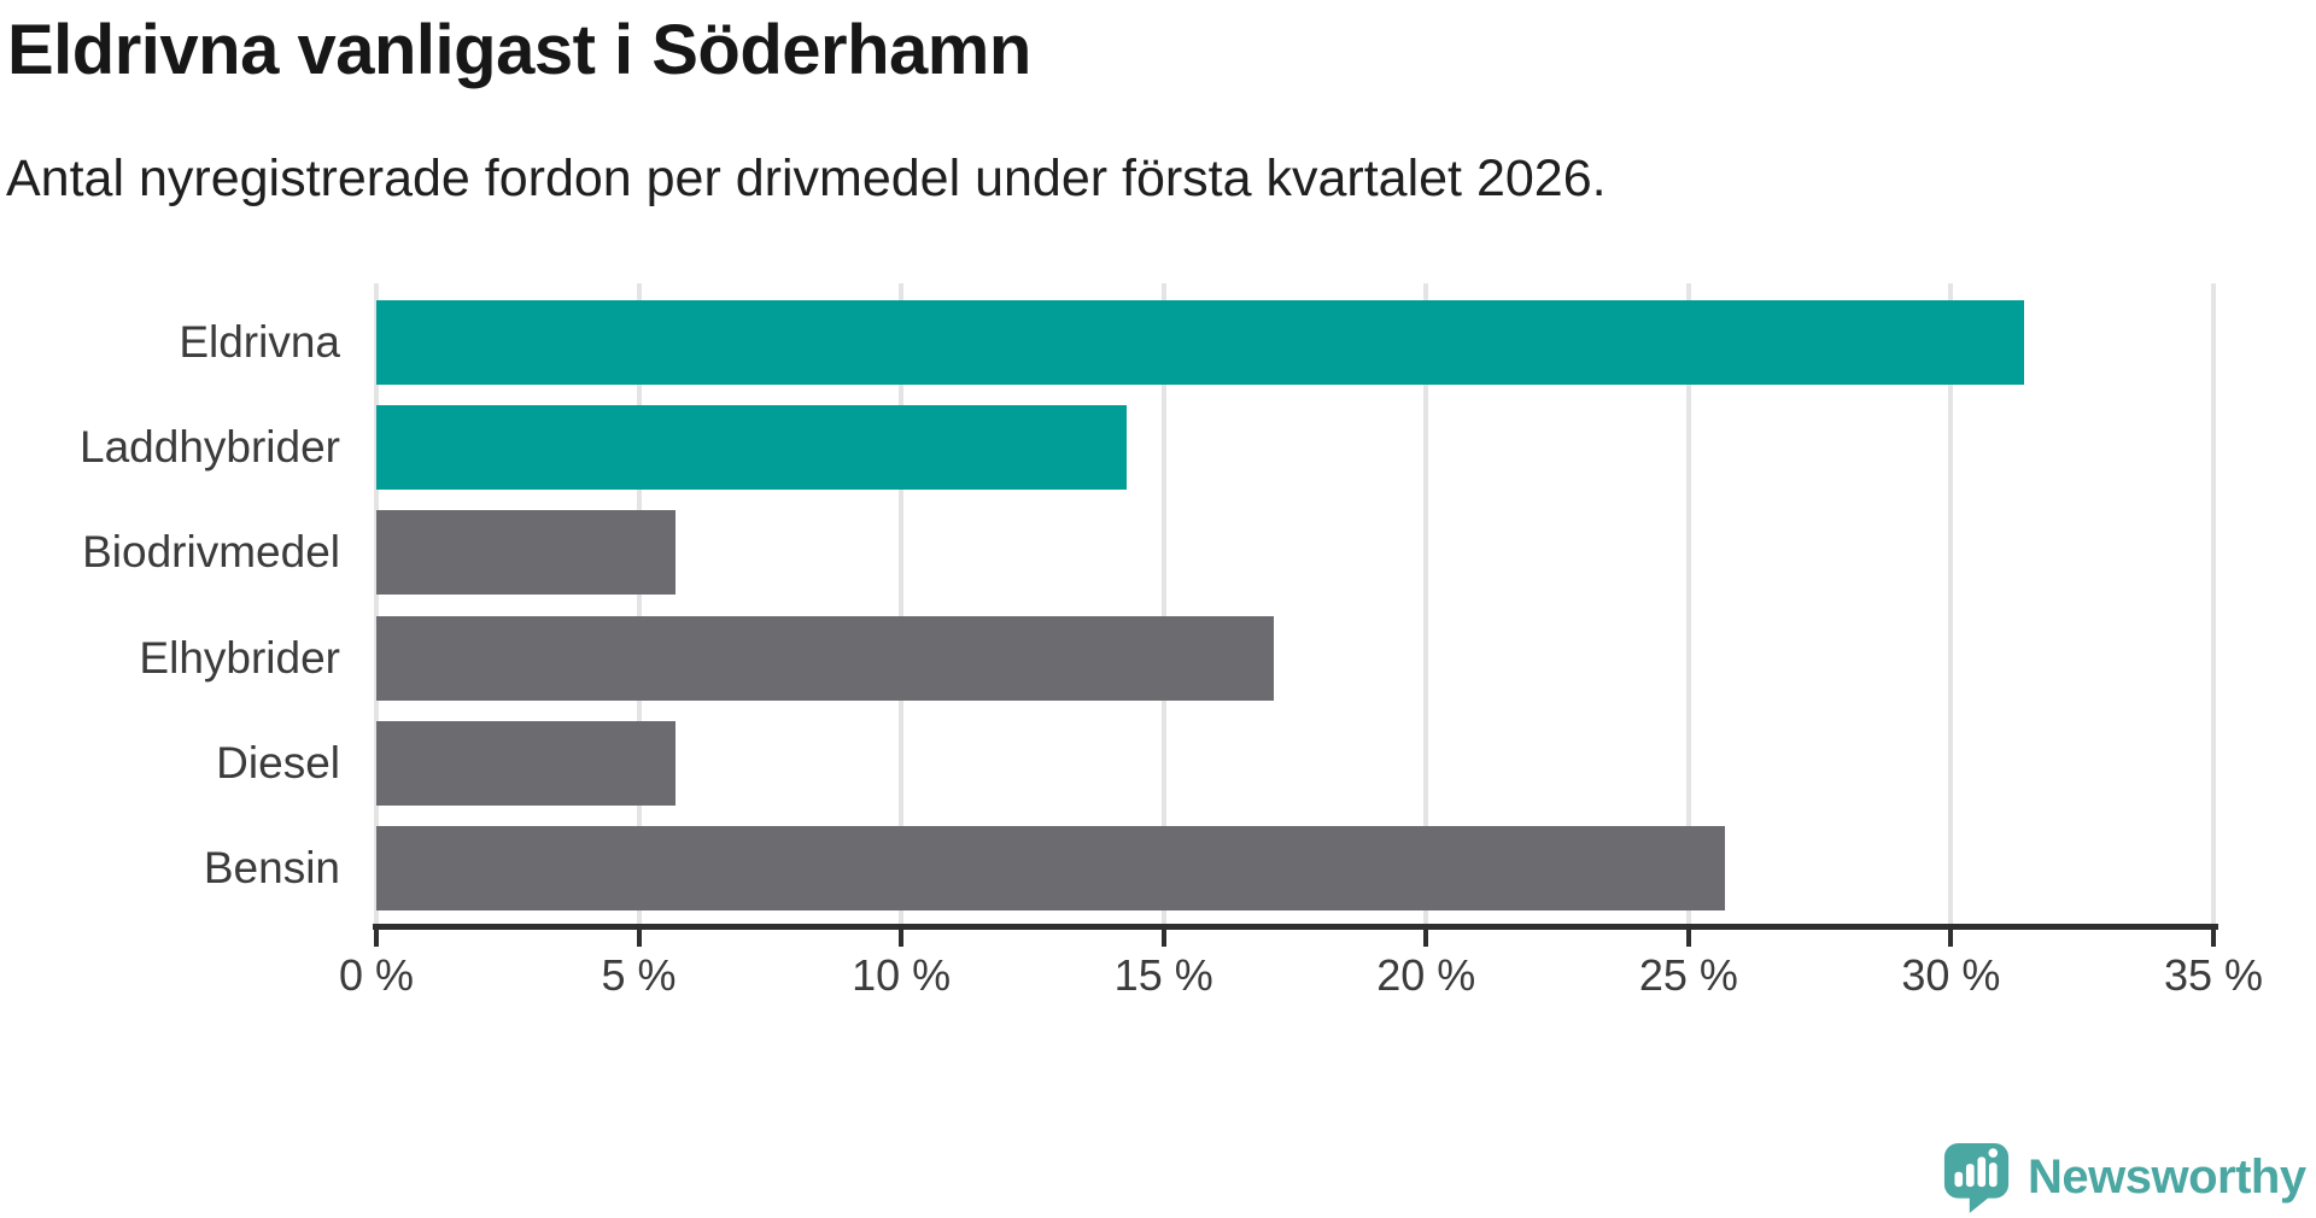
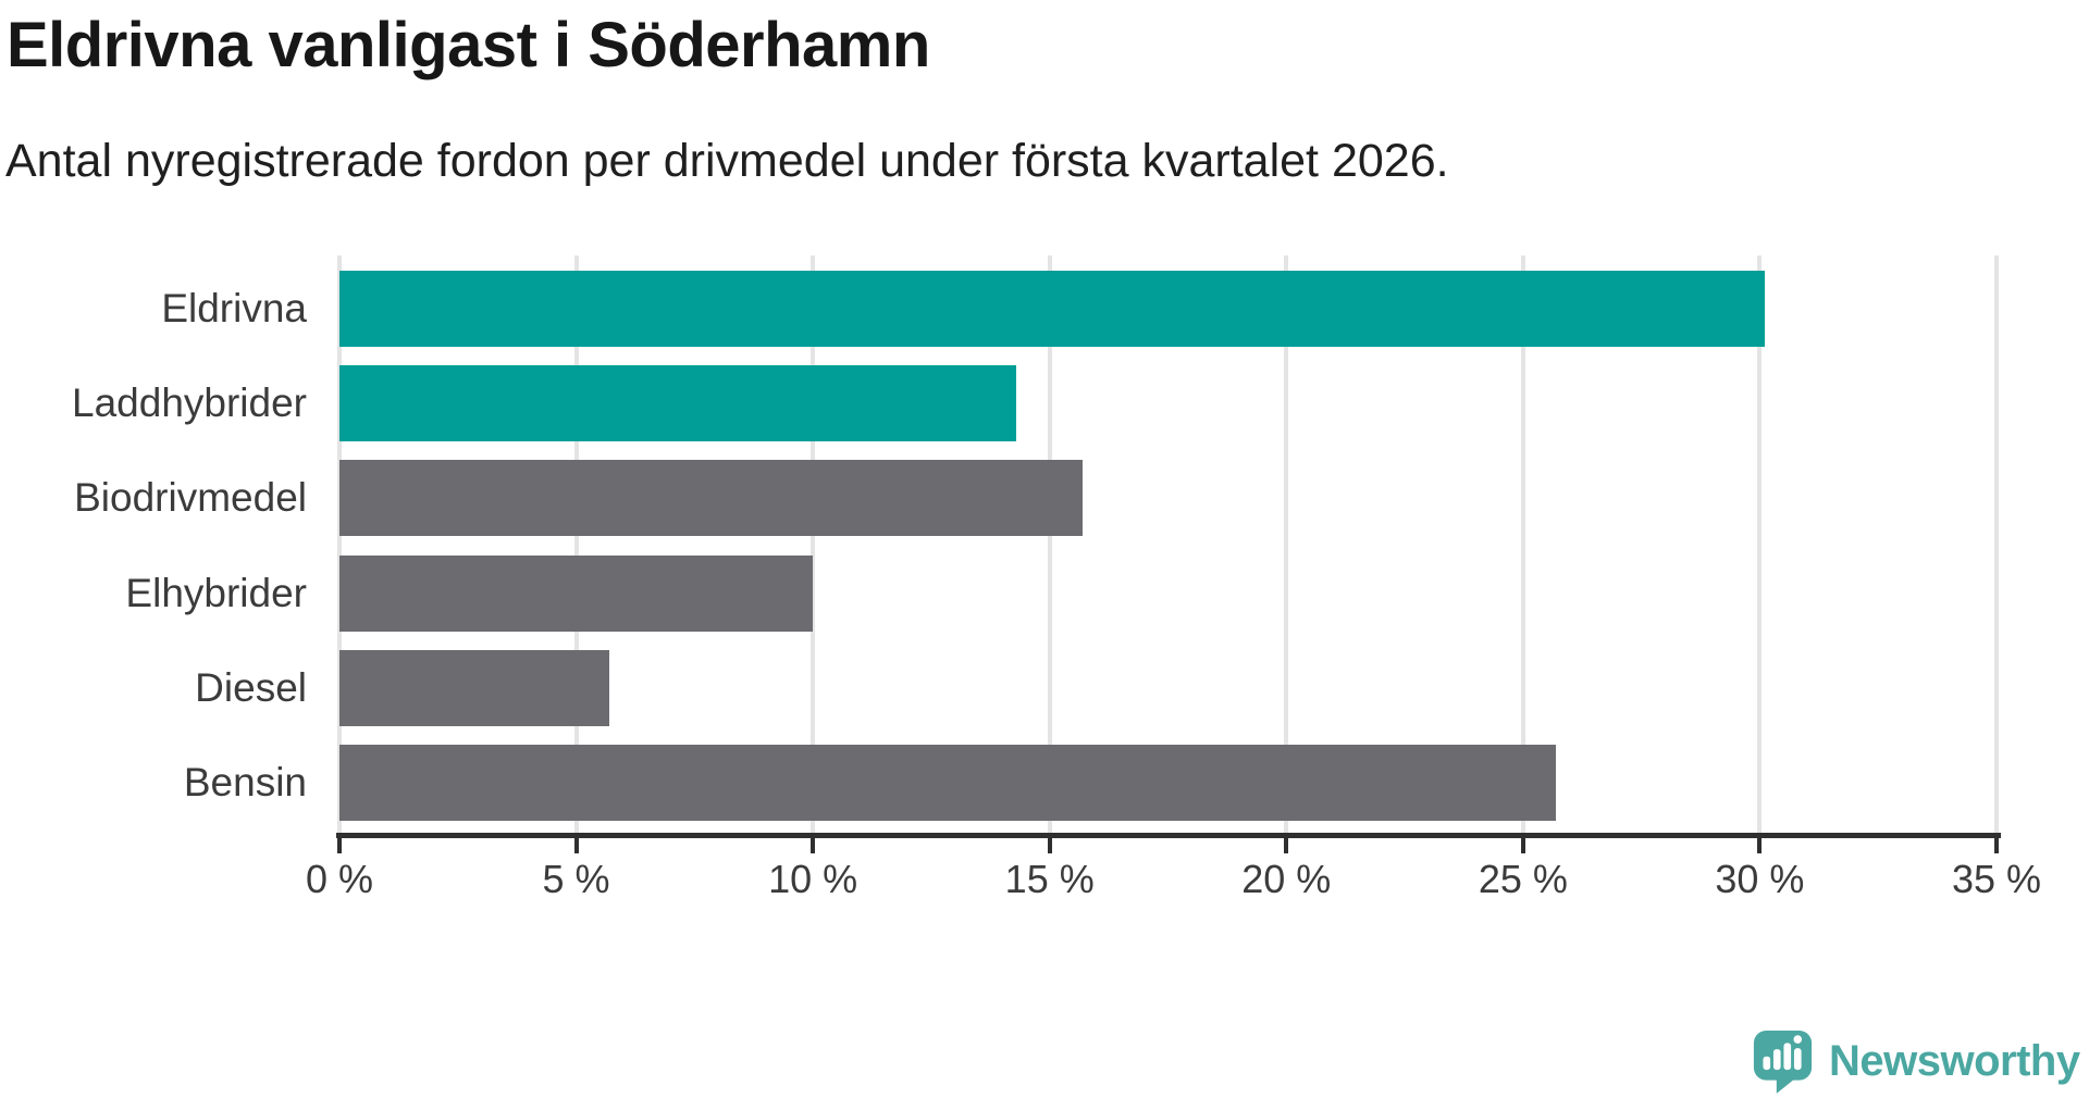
Eldrivna: 31.4% -> 30.1%
Biodrivmedel: 5.7% -> 15.7%
Elhybrider: 17.1% -> 10.0%
